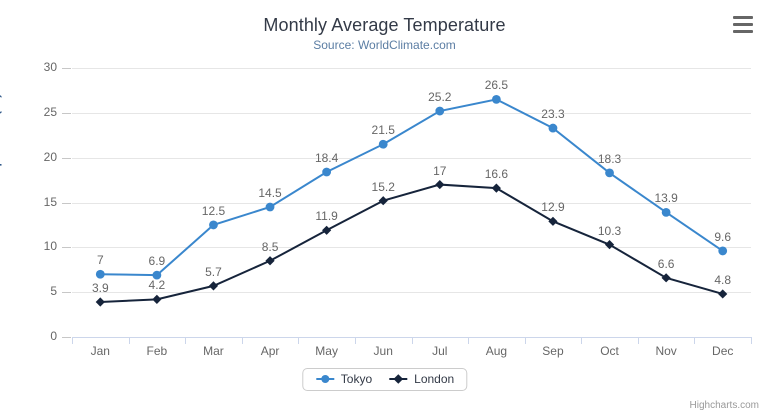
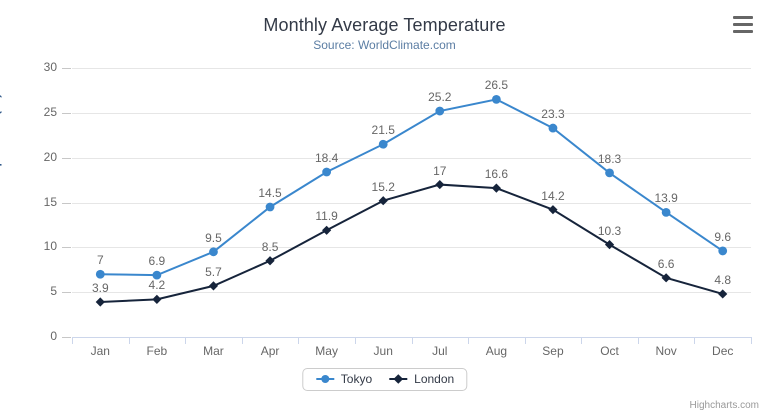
Tokyo/Mar: 12.5 -> 9.5
London/Sep: 12.9 -> 14.2
